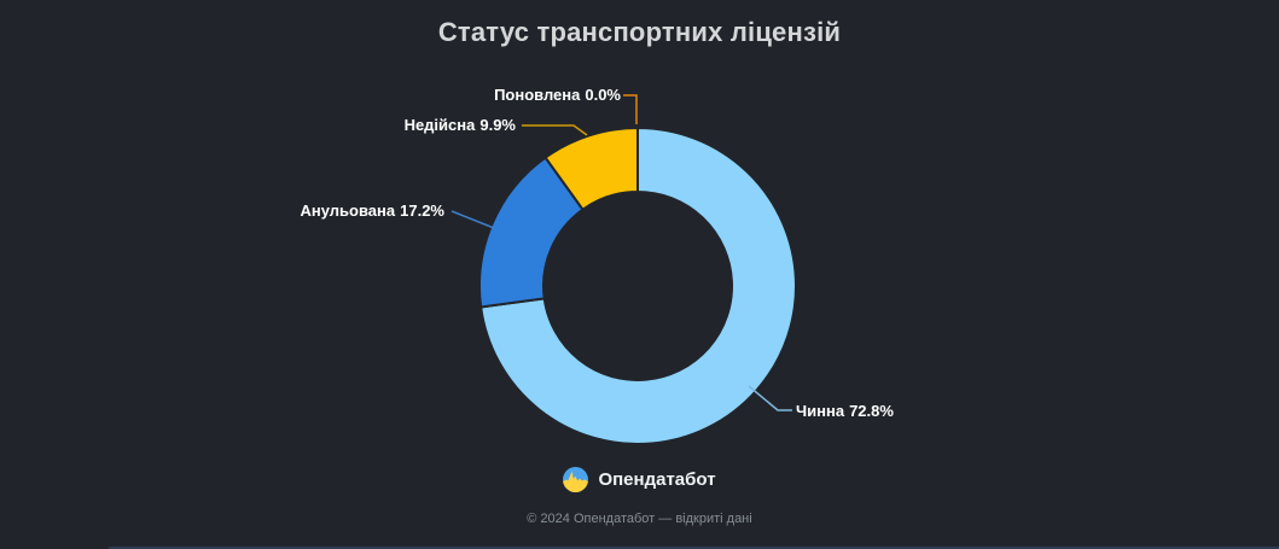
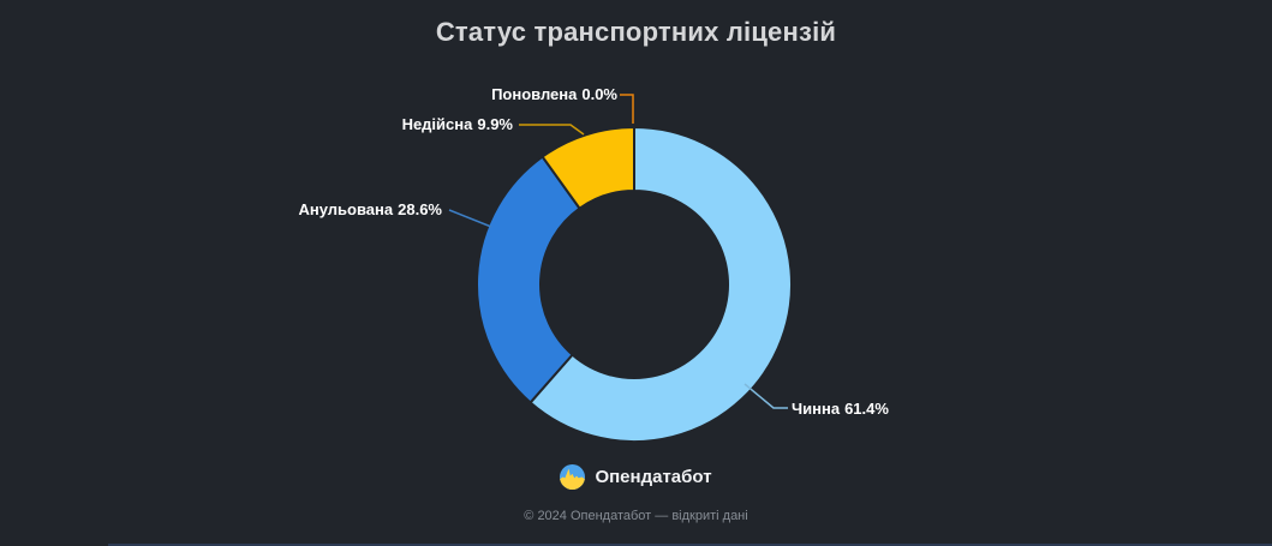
Чинна: 72.8% -> 61.4%
Анульована: 17.2% -> 28.6%
